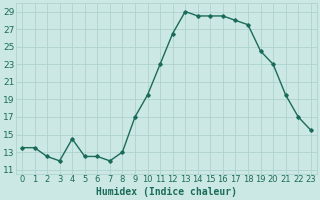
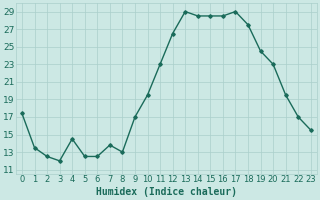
0: 13.5 -> 17.4
7: 12.0 -> 13.8
17: 28.0 -> 29.0
